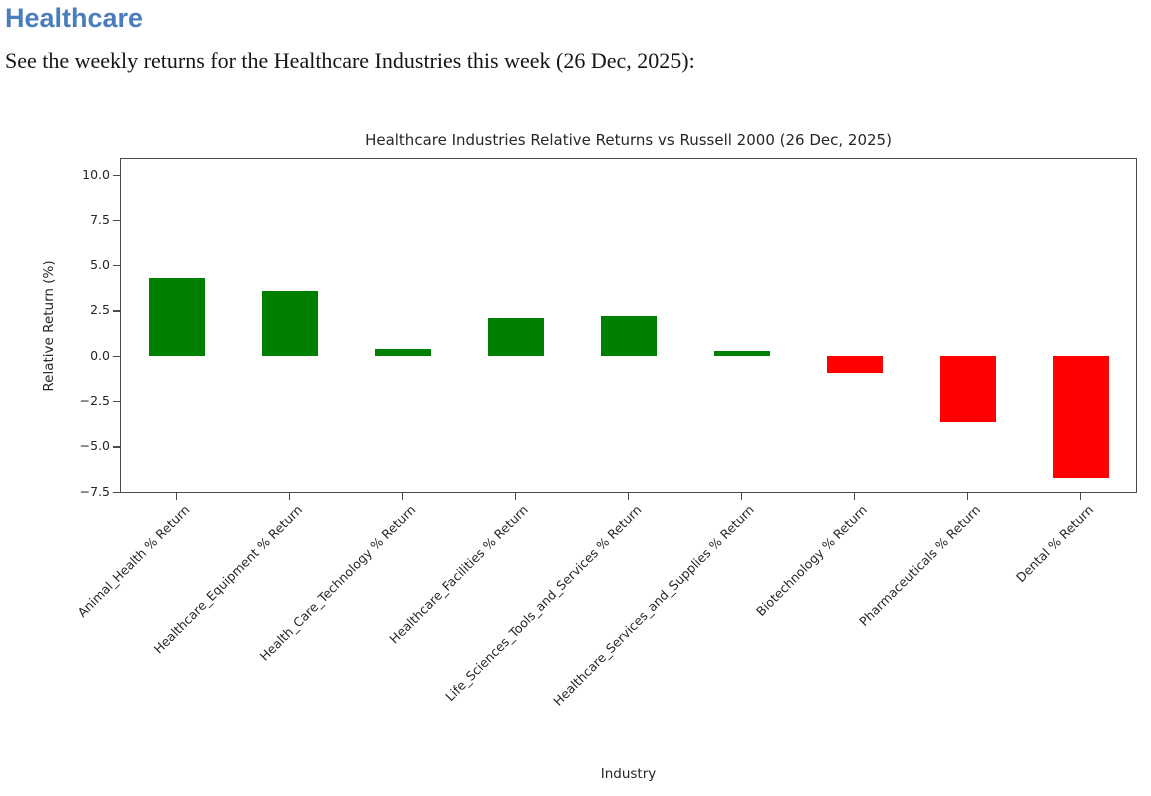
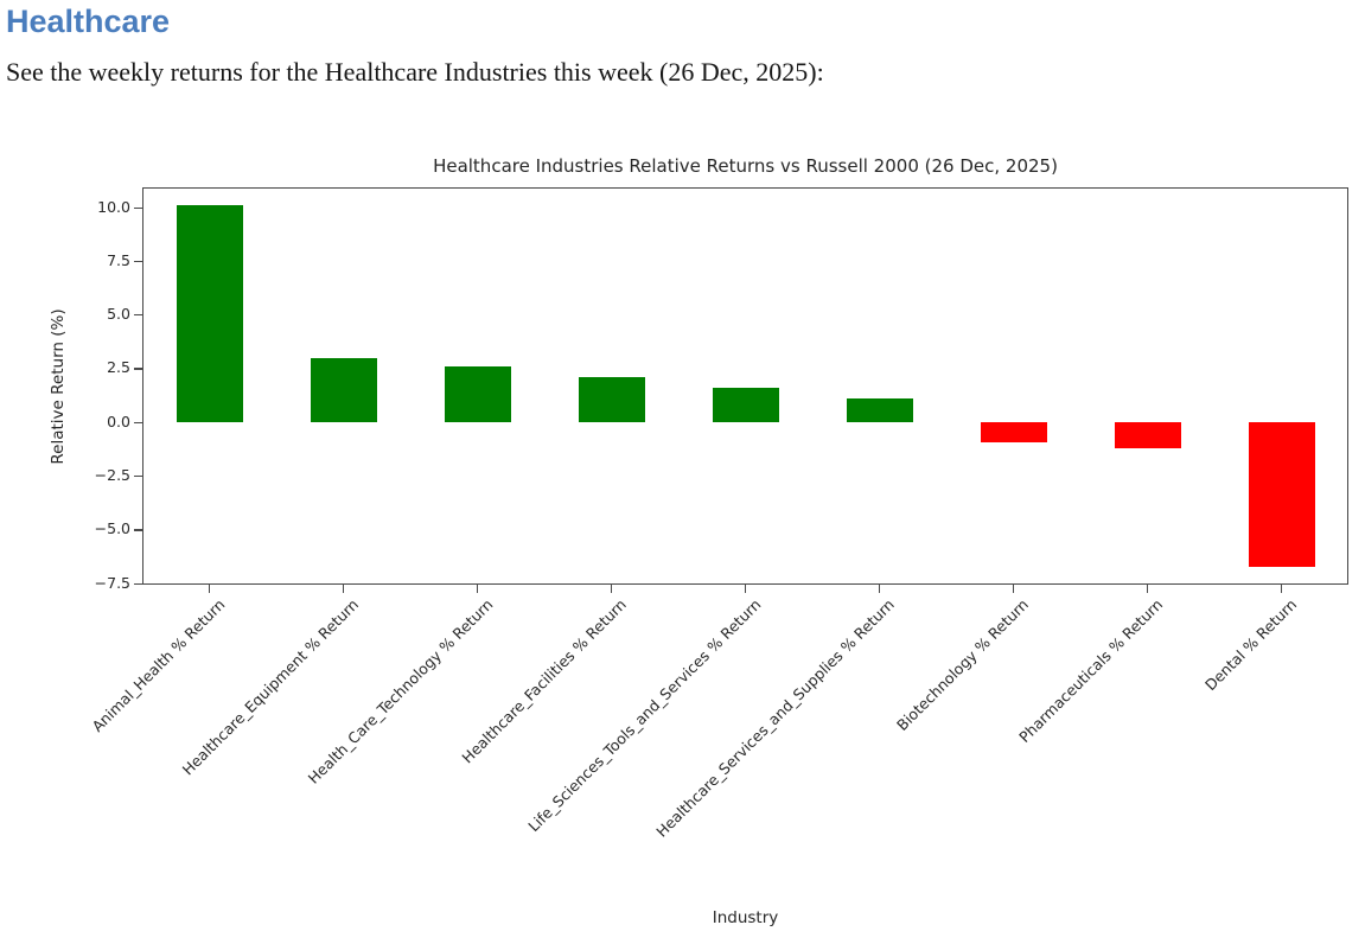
Animal_Health % Return: 4.3 -> 10.1
Healthcare_Equipment % Return: 3.6 -> 3.0
Health_Care_Technology % Return: 0.4 -> 2.6
Life_Sciences_Tools_and_Services % Return: 2.2 -> 1.6
Healthcare_Services_and_Supplies % Return: 0.3 -> 1.1
Pharmaceuticals % Return: -3.6 -> -1.2
